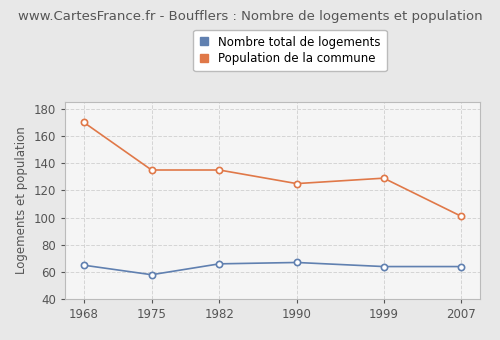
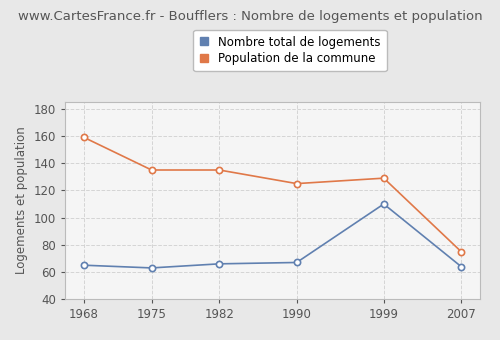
Population de la commune/1968: 170 -> 159
Nombre total de logements/1975: 58 -> 63
Nombre total de logements/1999: 64 -> 110
Population de la commune/2007: 101 -> 75
